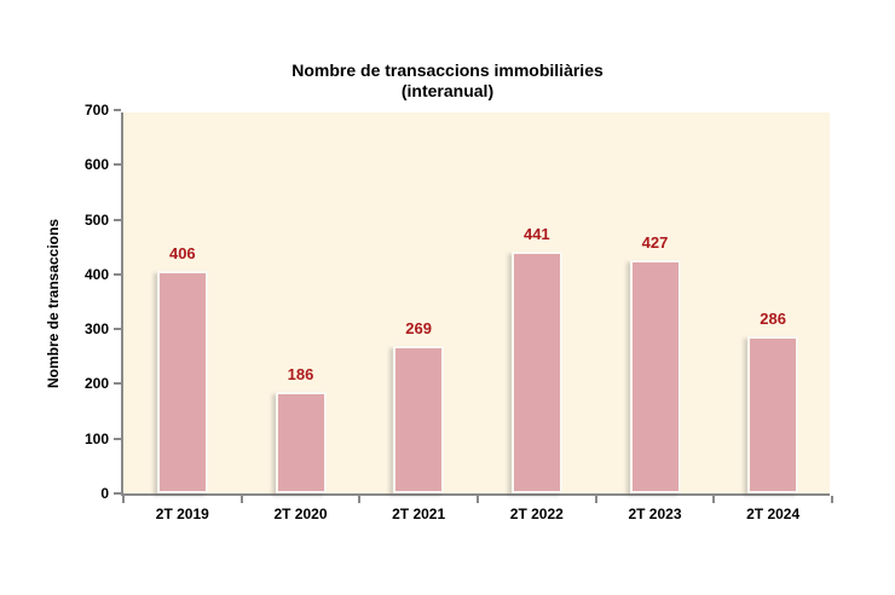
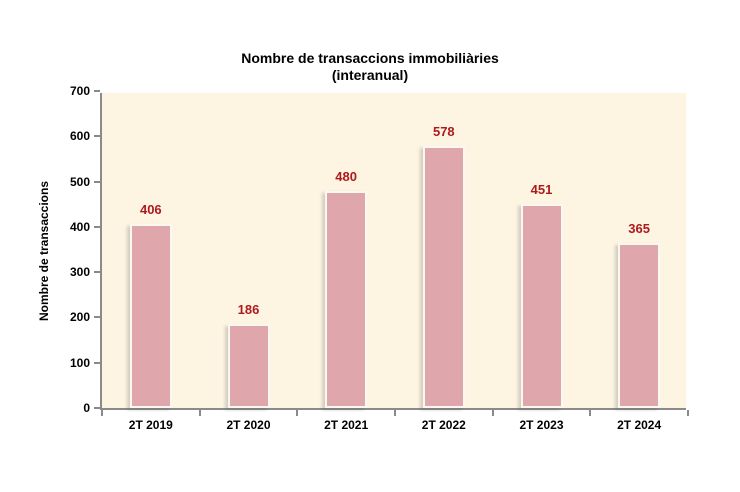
2T 2021: 269 -> 480
2T 2022: 441 -> 578
2T 2023: 427 -> 451
2T 2024: 286 -> 365
